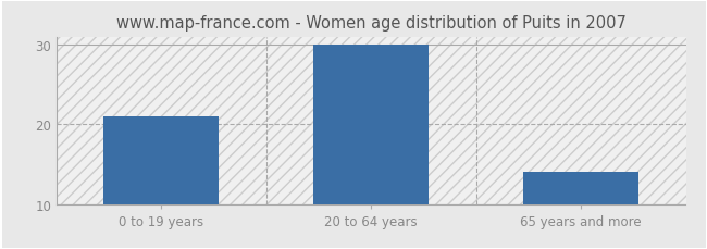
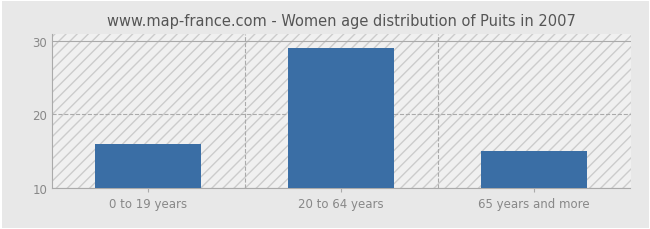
0 to 19 years: 21 -> 16
20 to 64 years: 30 -> 29
65 years and more: 14 -> 15
